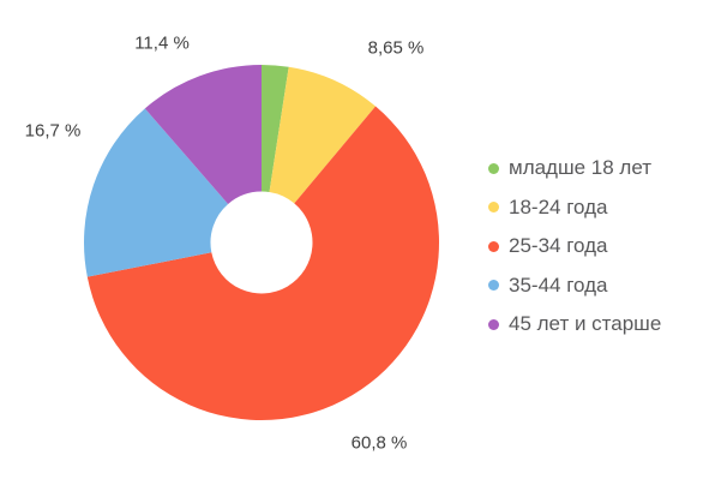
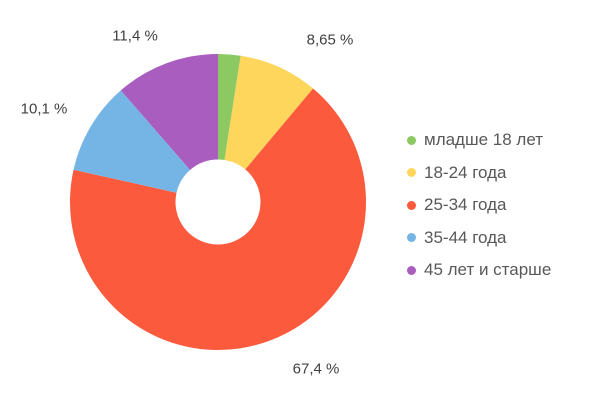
25-34 года: 60,8 -> 67,4
35-44 года: 16,7 -> 10,1
